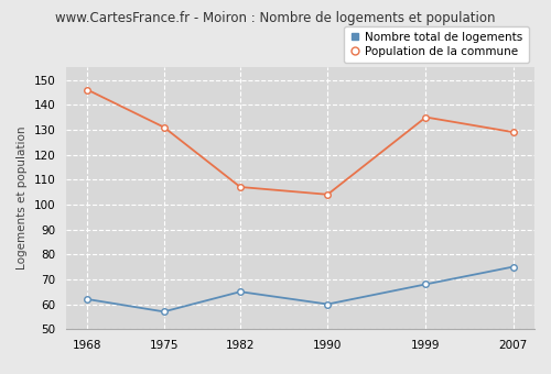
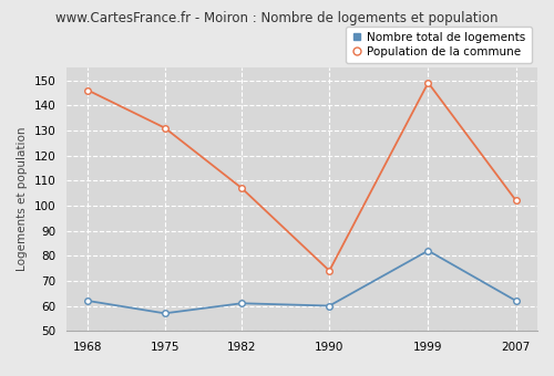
Nombre total de logements/1982: 65 -> 61
Population de la commune/1990: 104 -> 74
Nombre total de logements/1999: 68 -> 82
Population de la commune/1999: 135 -> 149
Nombre total de logements/2007: 75 -> 62
Population de la commune/2007: 129 -> 102
